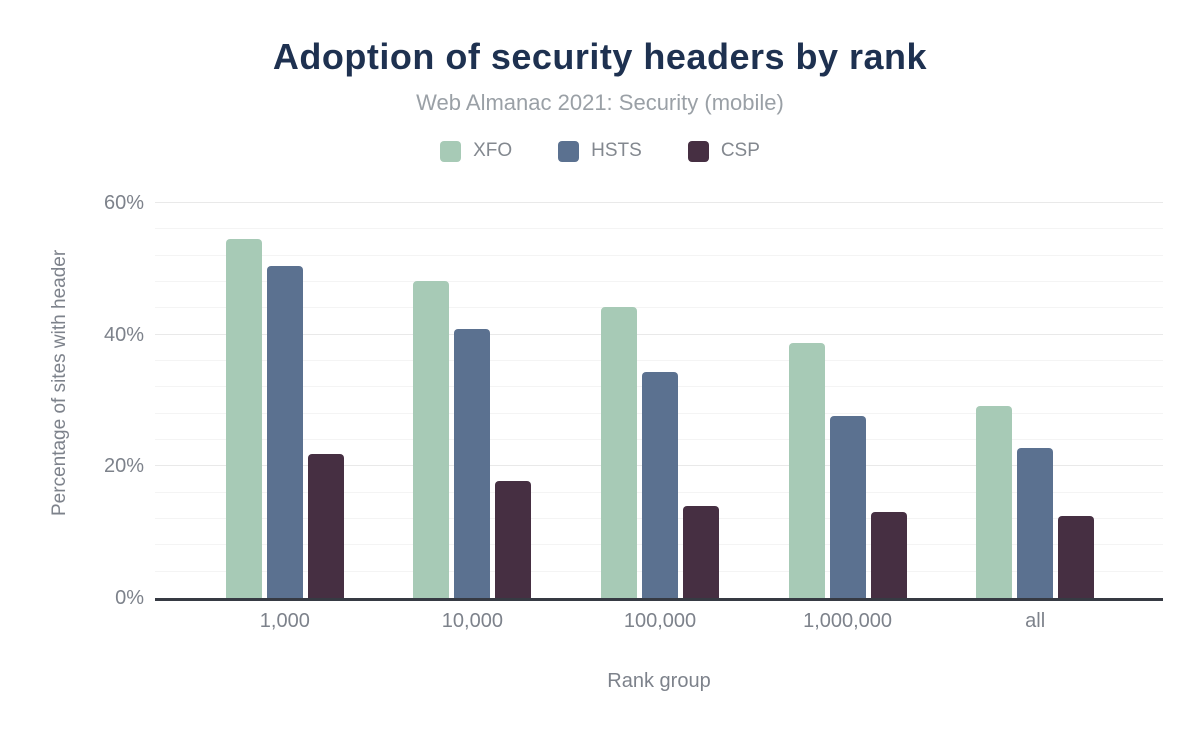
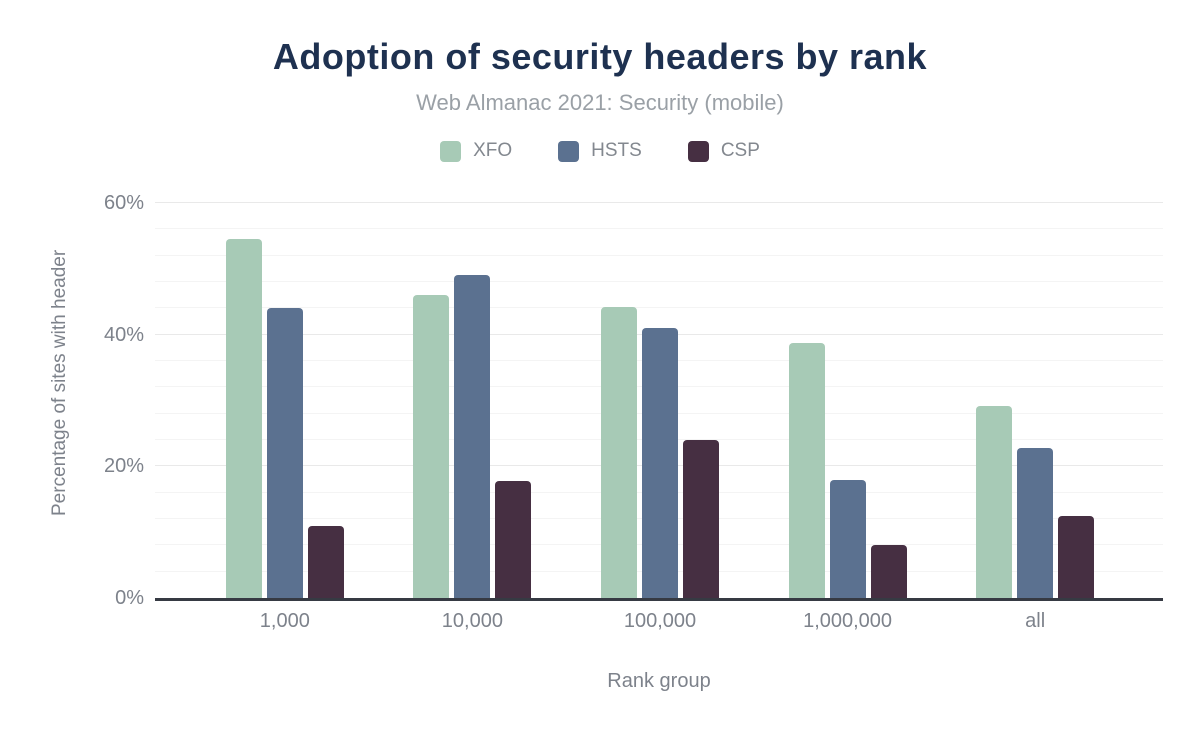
HSTS/1,000: 50% -> 44%
CSP/1,000: 22% -> 11%
XFO/10,000: 48% -> 46%
HSTS/10,000: 41% -> 49%
HSTS/100,000: 34% -> 41%
CSP/100,000: 14% -> 24%
HSTS/1,000,000: 28% -> 18%
CSP/1,000,000: 13% -> 8%
